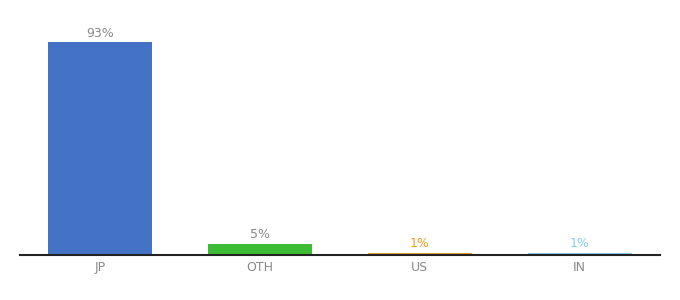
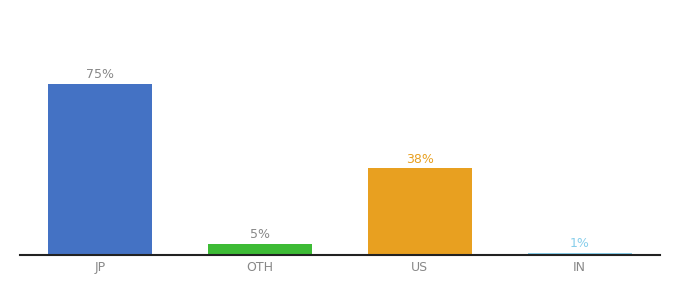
JP: 93% -> 75%
US: 1% -> 38%
